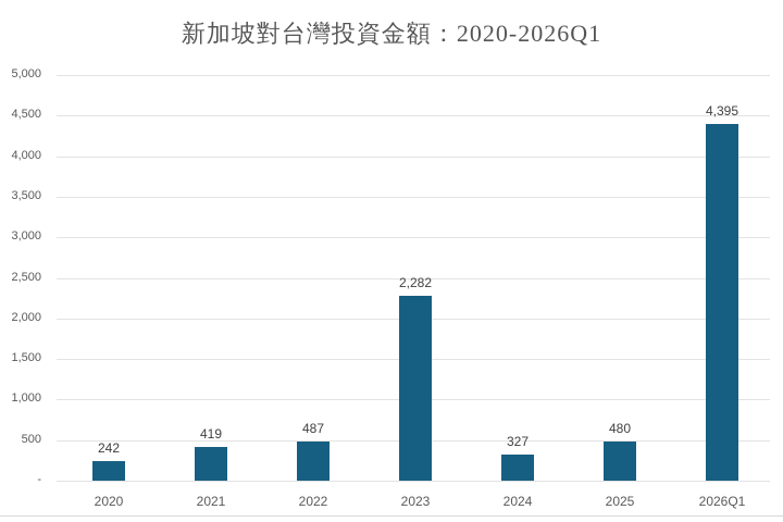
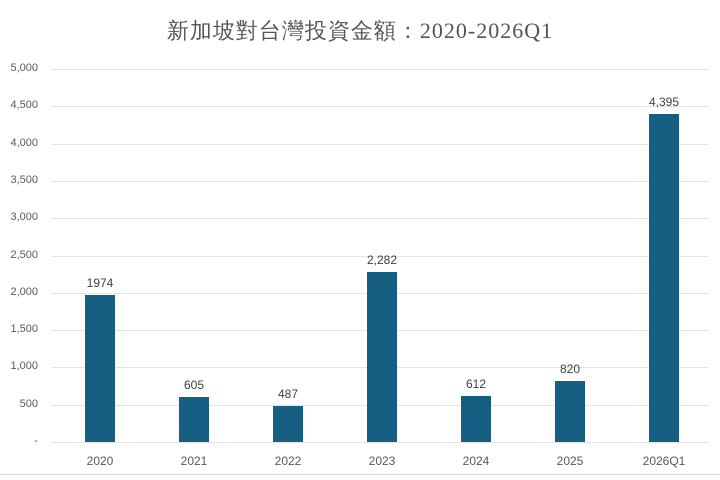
2020: 242 -> 1974
2021: 419 -> 605
2024: 327 -> 612
2025: 480 -> 820
